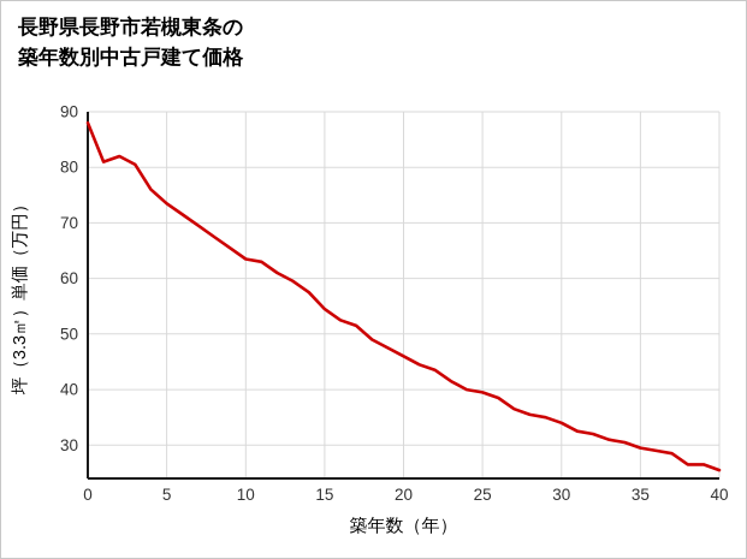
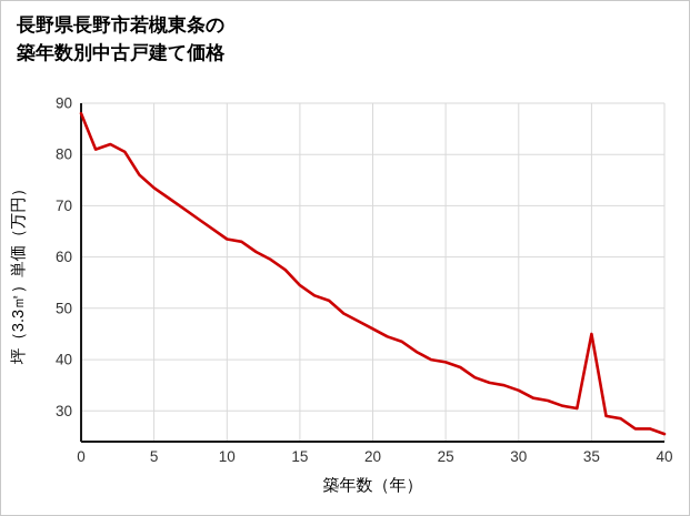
35: 30 -> 45
